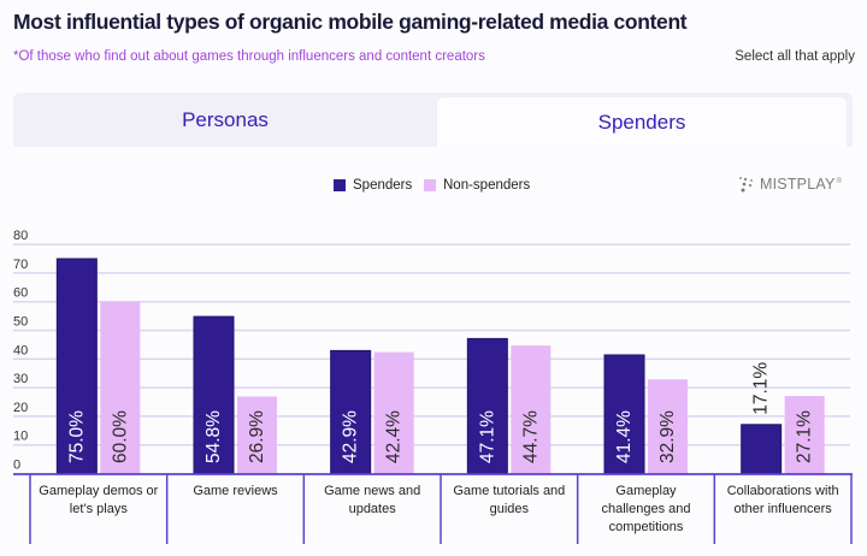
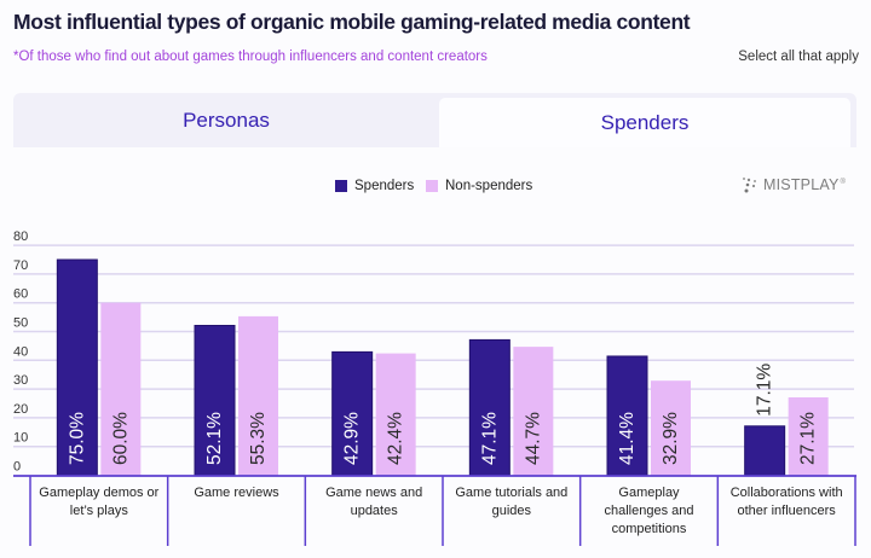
Spenders/Game reviews: 54.8% -> 52.1%
Non-spenders/Game reviews: 26.9% -> 55.3%
